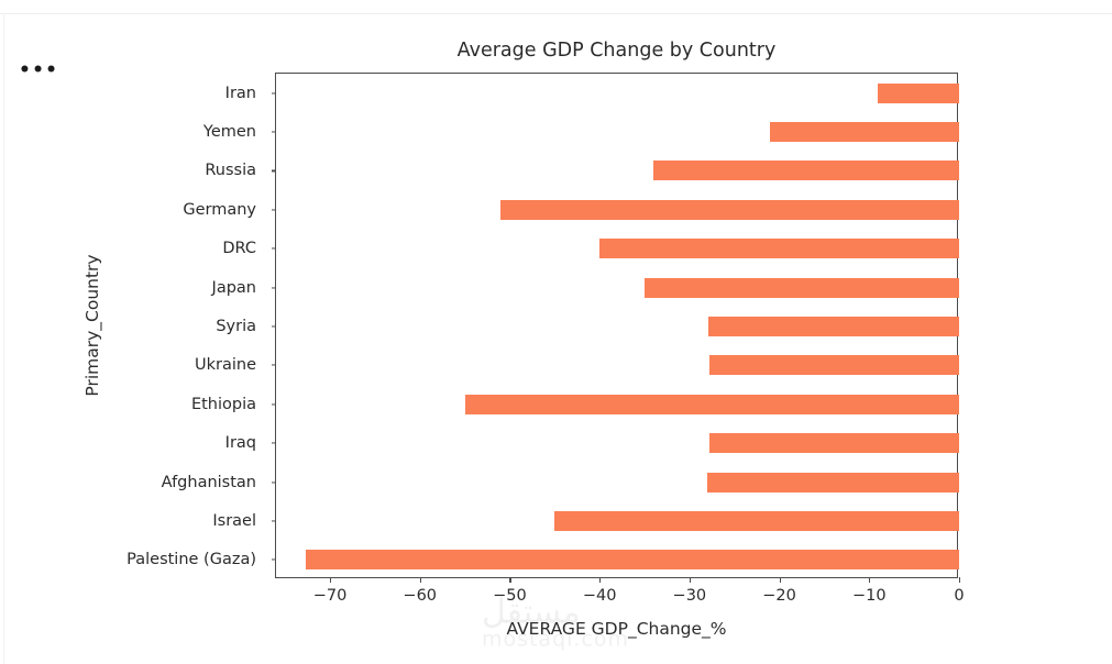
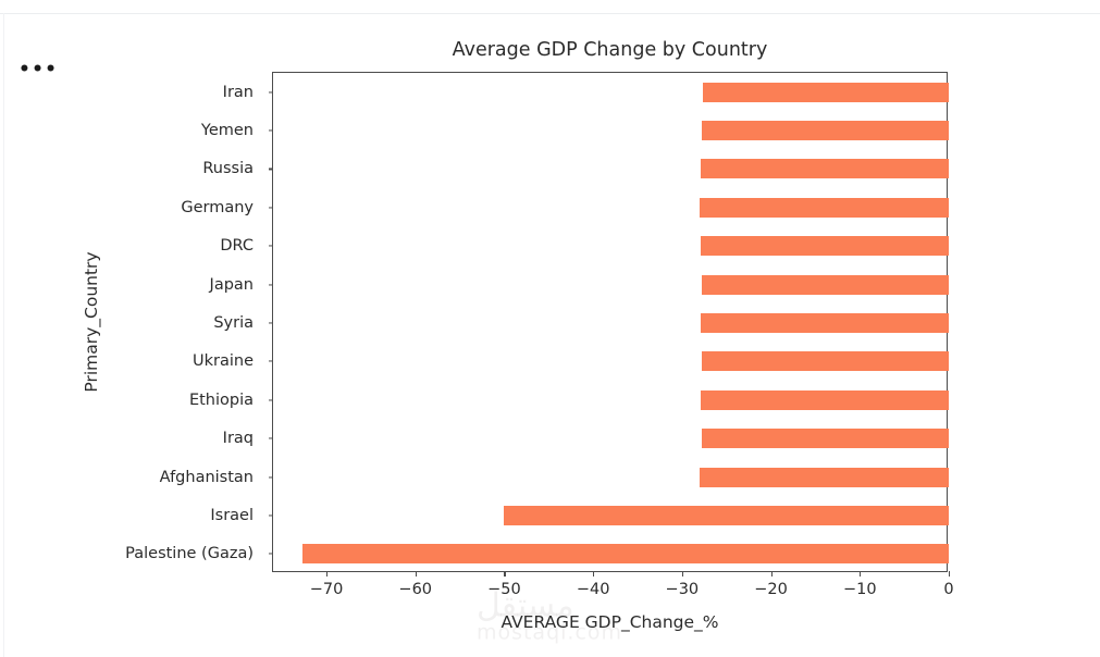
Iran: -9 -> -28
Yemen: -21 -> -28
Russia: -34 -> -28
Germany: -51 -> -28
DRC: -40 -> -28
Japan: -35 -> -28
Ethiopia: -55 -> -28
Israel: -45 -> -50
